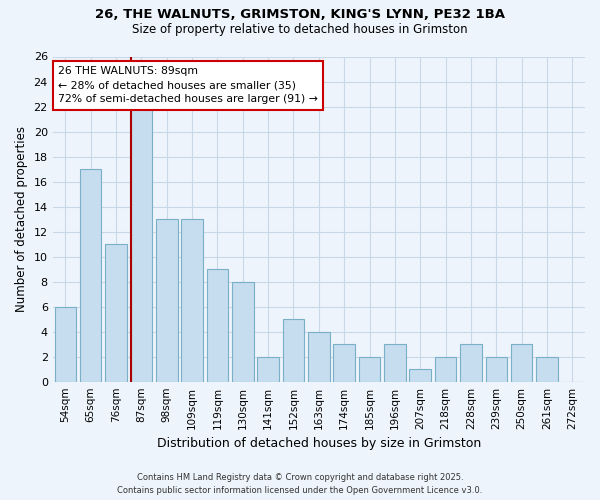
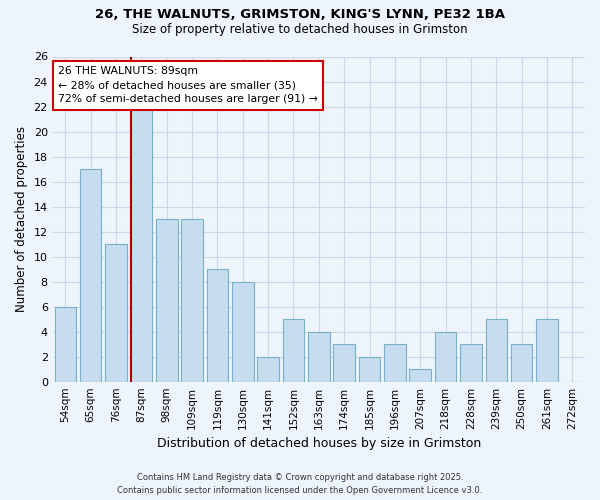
218sqm: 2 -> 4
239sqm: 2 -> 5
261sqm: 2 -> 5
